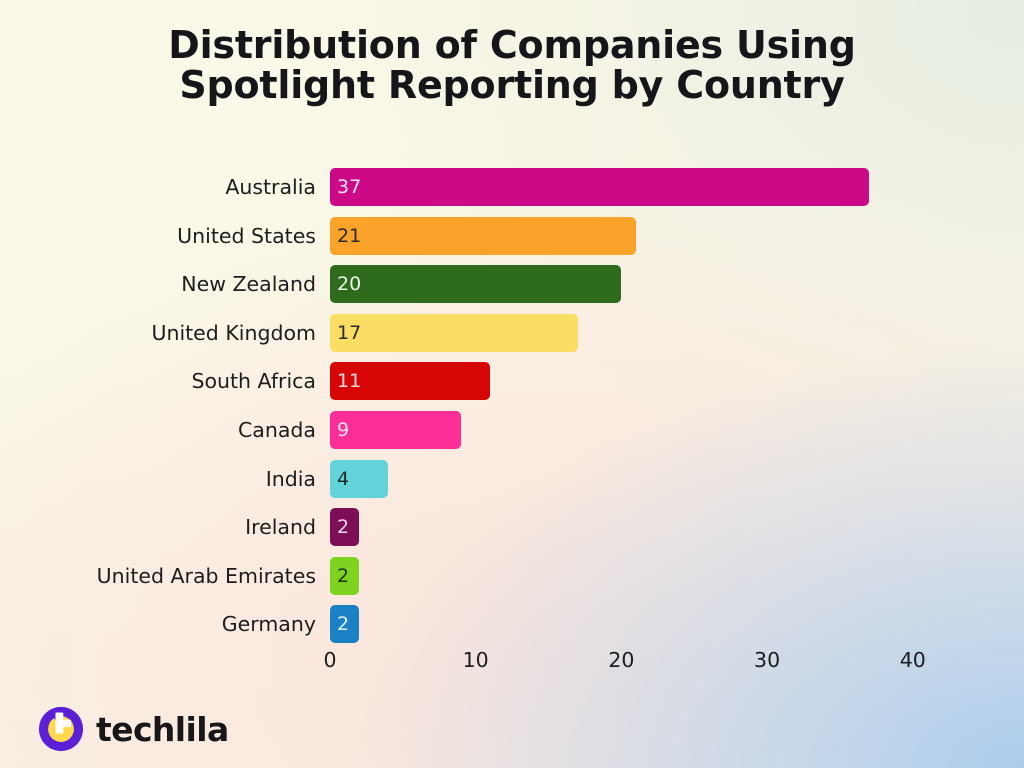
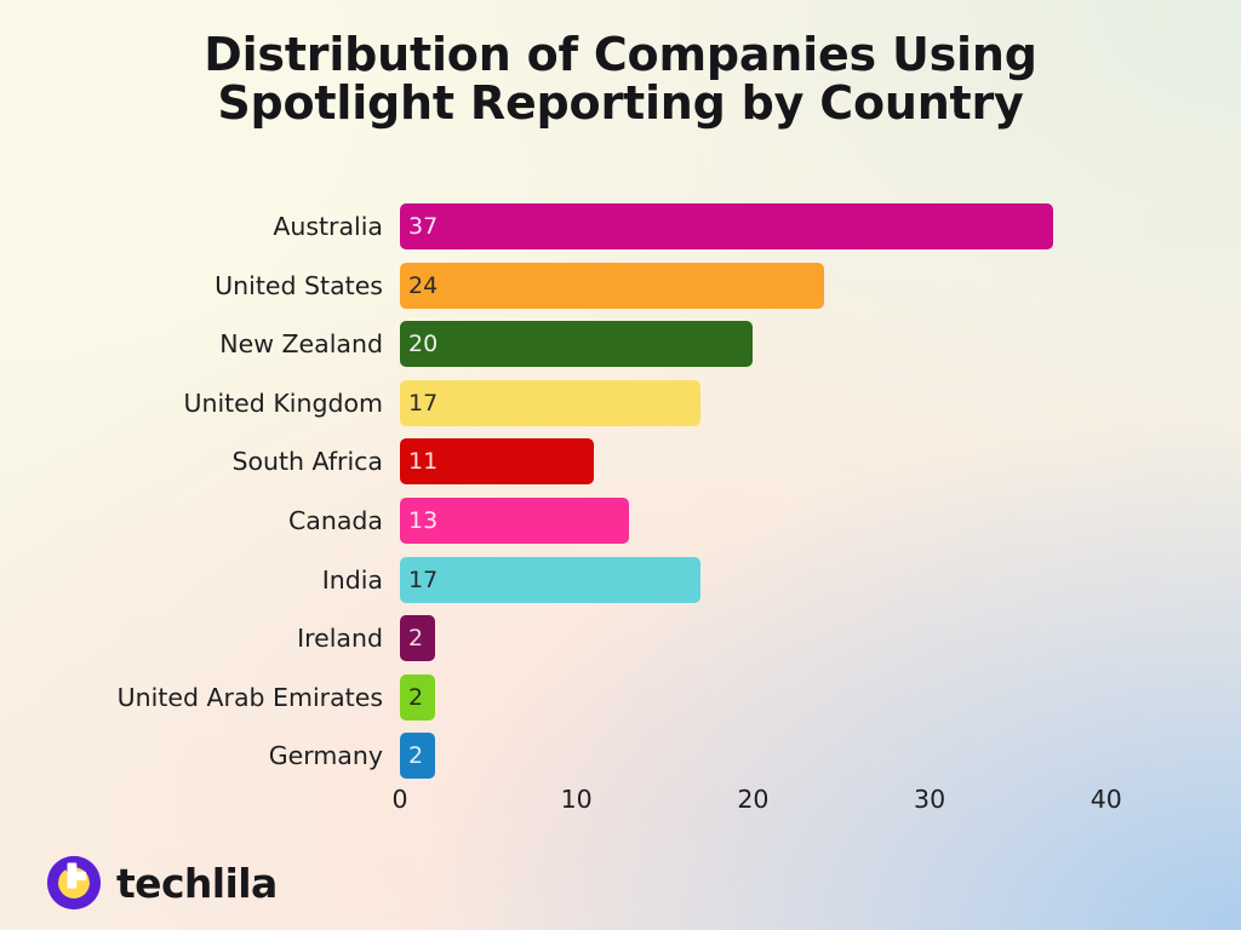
United States: 21 -> 24
Canada: 9 -> 13
India: 4 -> 17
